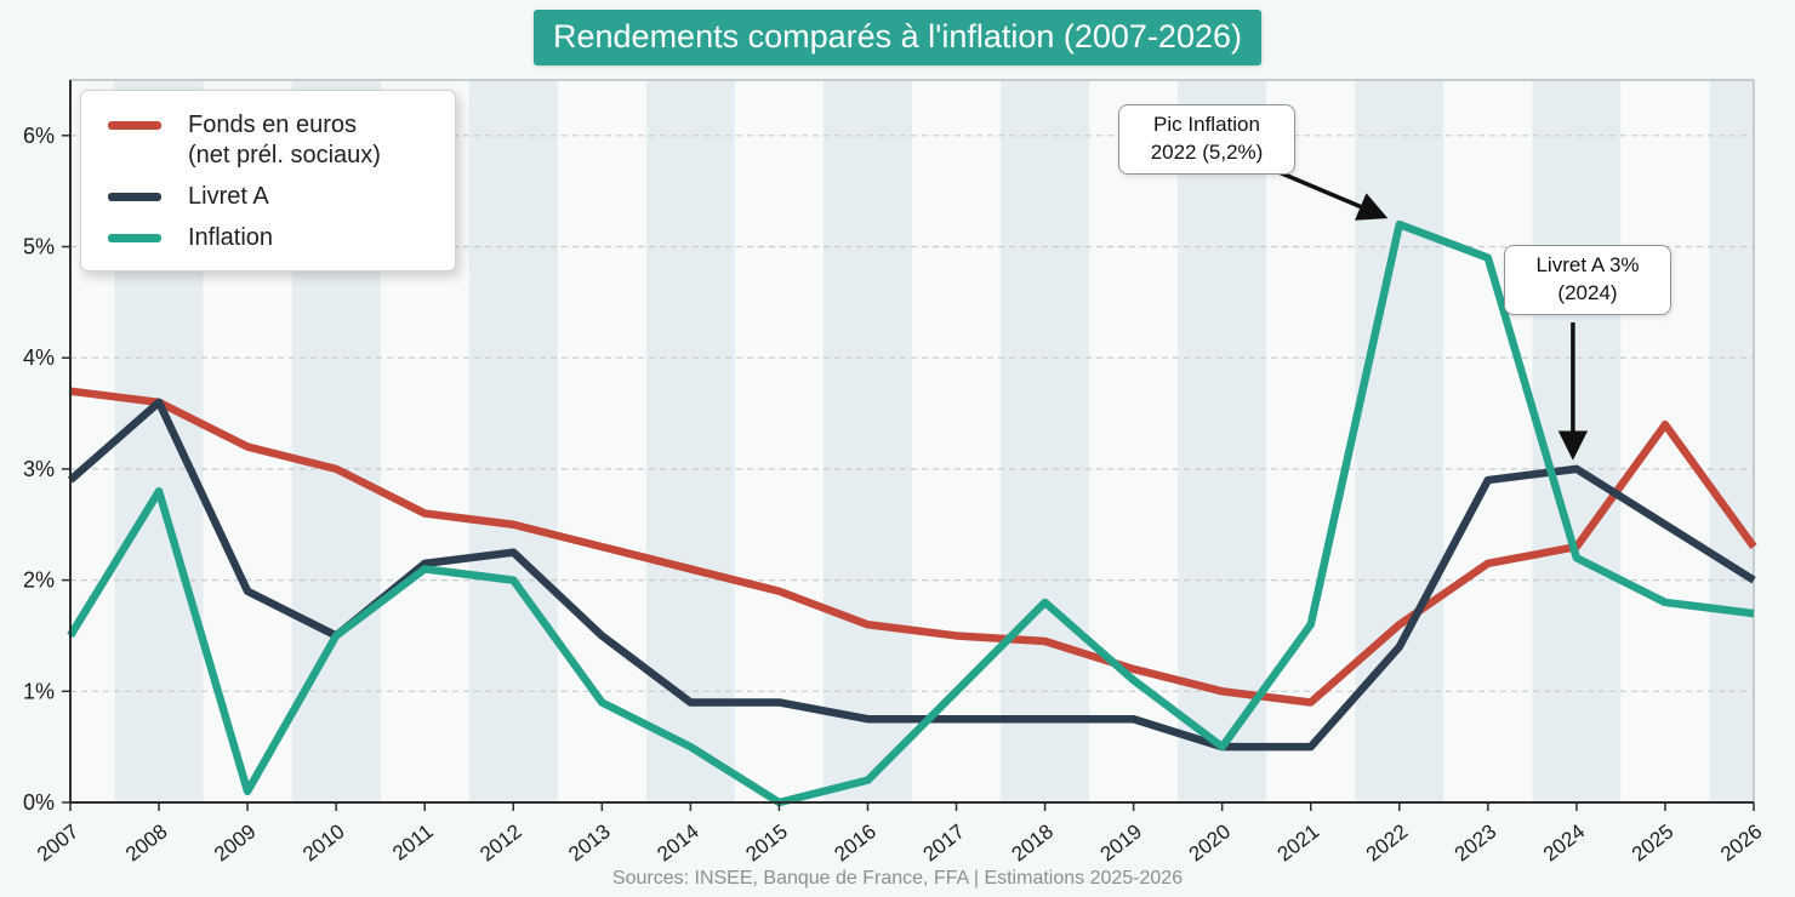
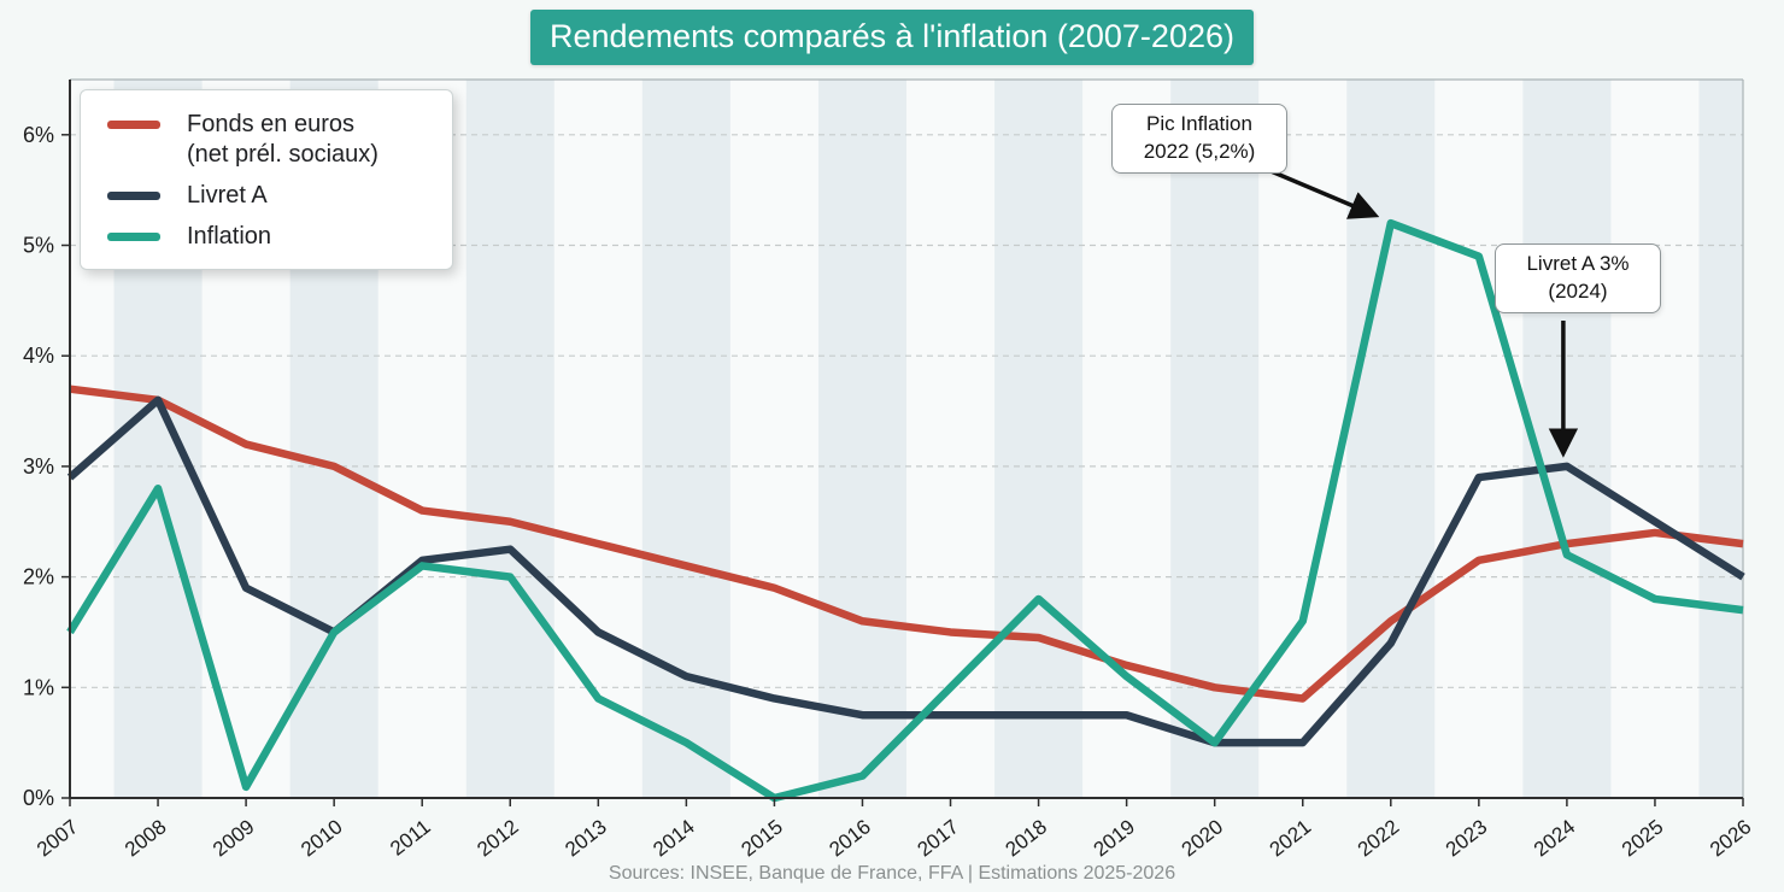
Livret A/2014: 0.9% -> 1.1%
Fonds en euros (net prél. sociaux)/2025: 3.4% -> 2.4%
